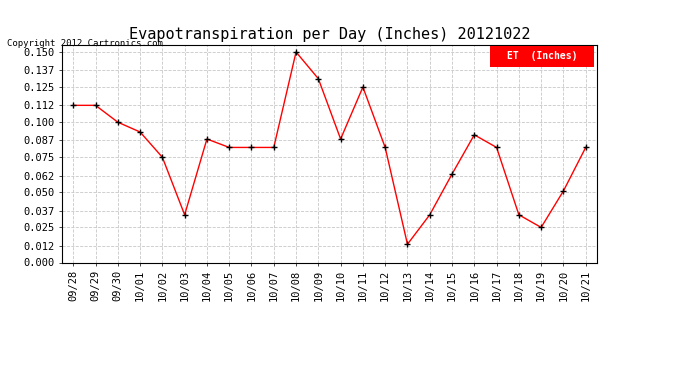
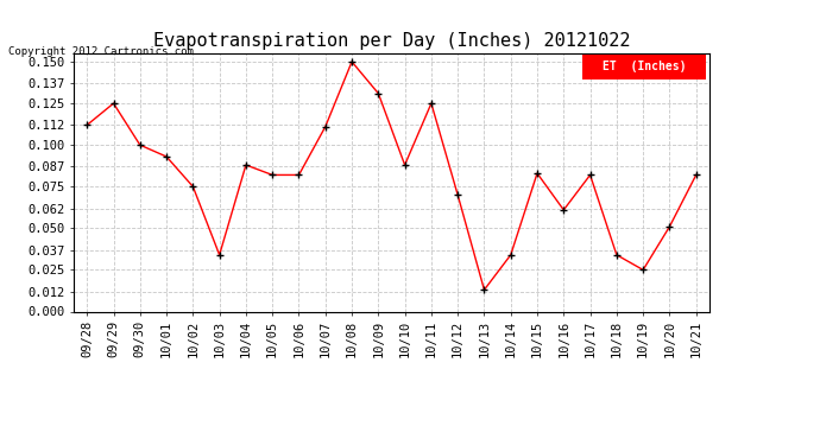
09/29: 0.112 -> 0.125
10/07: 0.082 -> 0.111
10/12: 0.082 -> 0.070
10/15: 0.063 -> 0.083
10/16: 0.091 -> 0.061
